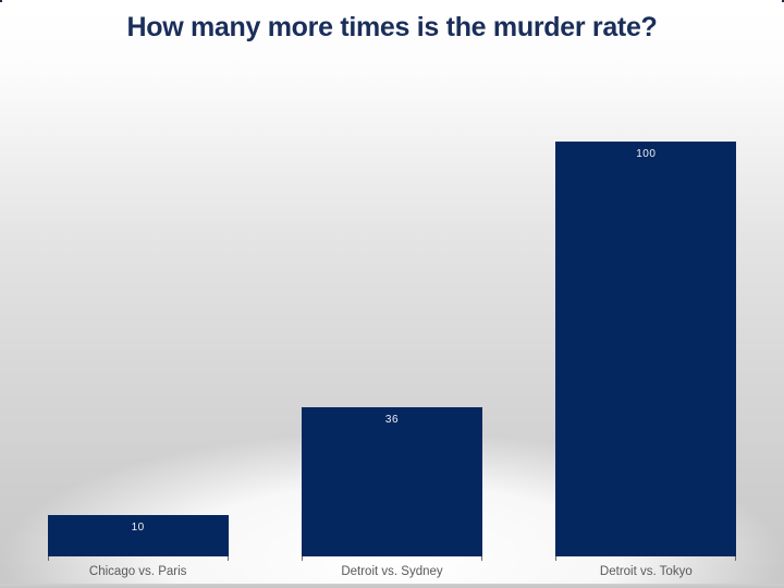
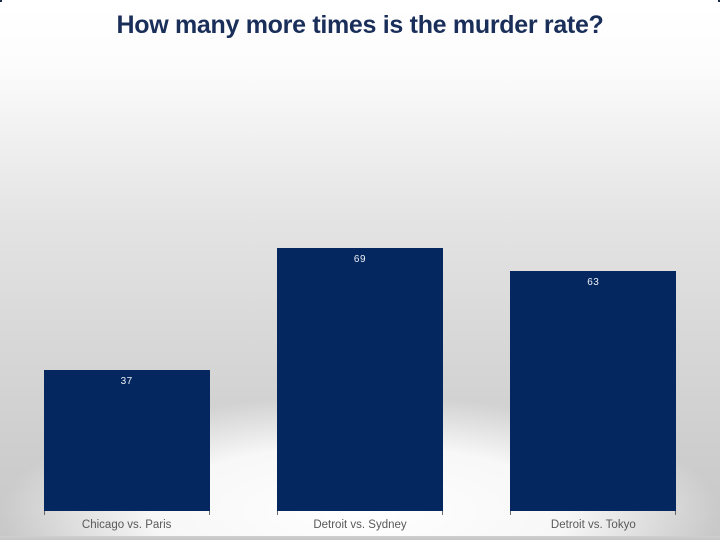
Chicago vs. Paris: 10 -> 37
Detroit vs. Sydney: 36 -> 69
Detroit vs. Tokyo: 100 -> 63
